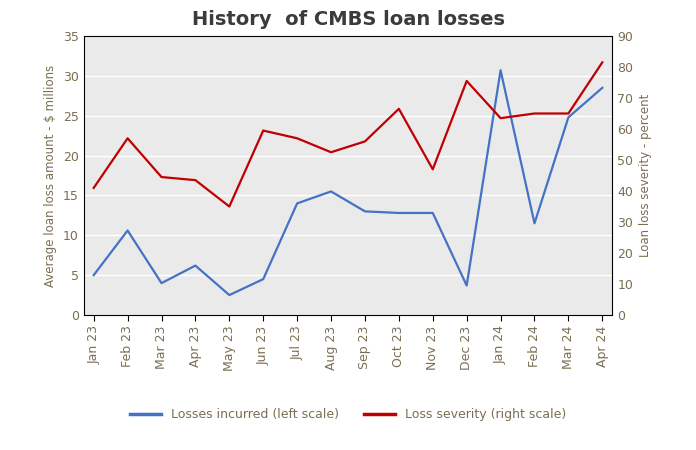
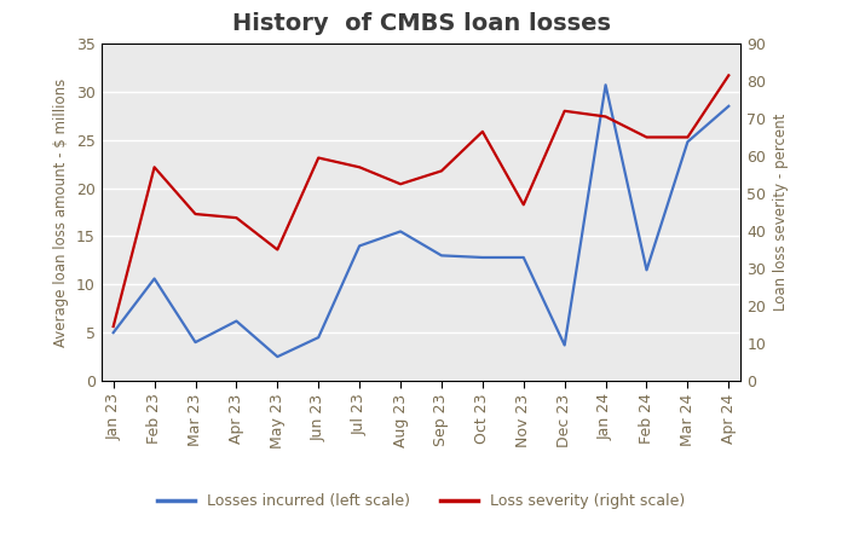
Loss severity (right scale)/Jan 23: 41.0 -> 14.5
Loss severity (right scale)/Dec 23: 75.5 -> 72.0
Loss severity (right scale)/Jan 24: 63.5 -> 70.5
